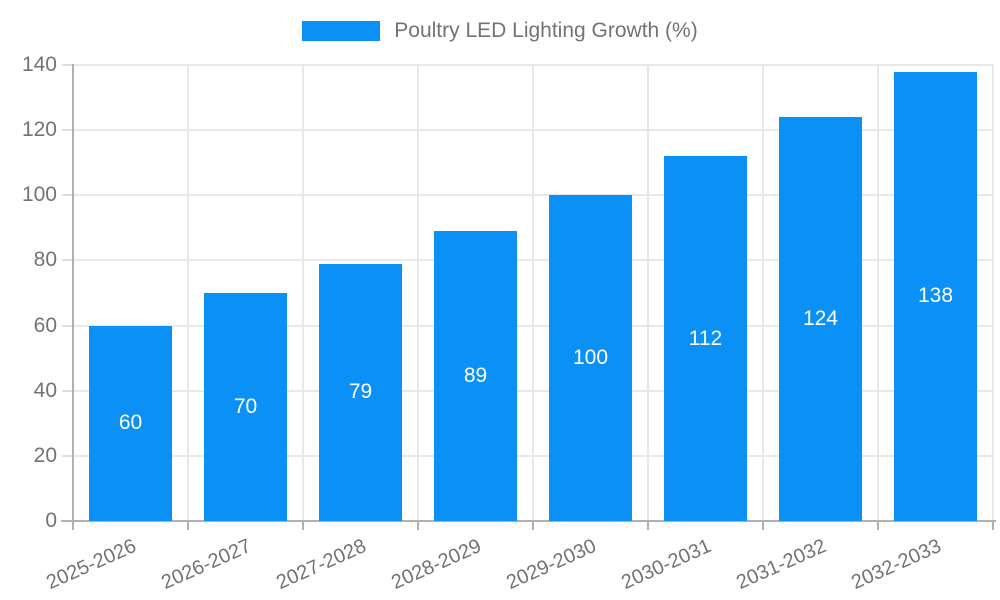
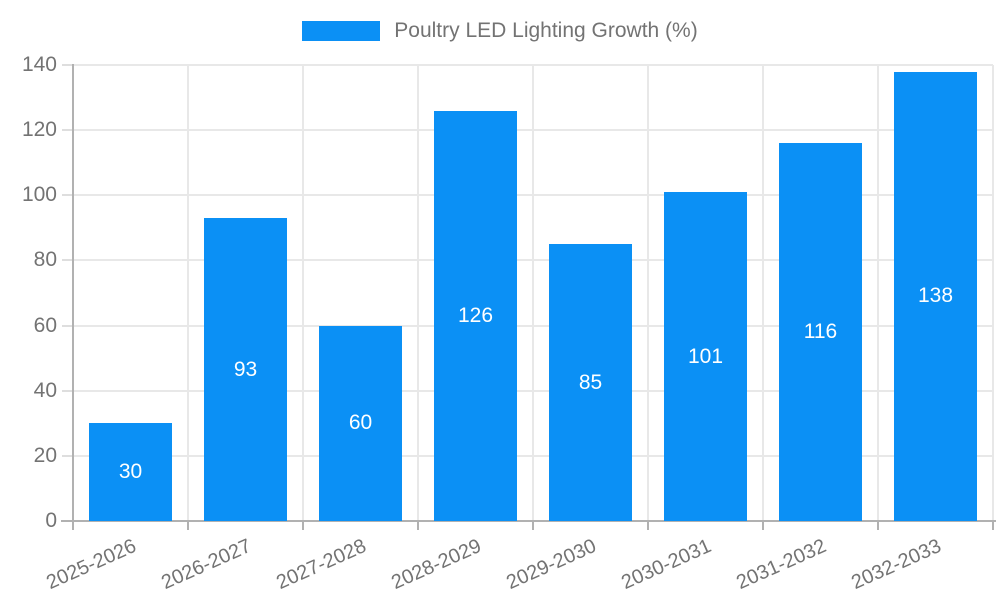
2025-2026: 60 -> 30
2026-2027: 70 -> 93
2027-2028: 79 -> 60
2028-2029: 89 -> 126
2029-2030: 100 -> 85
2030-2031: 112 -> 101
2031-2032: 124 -> 116
